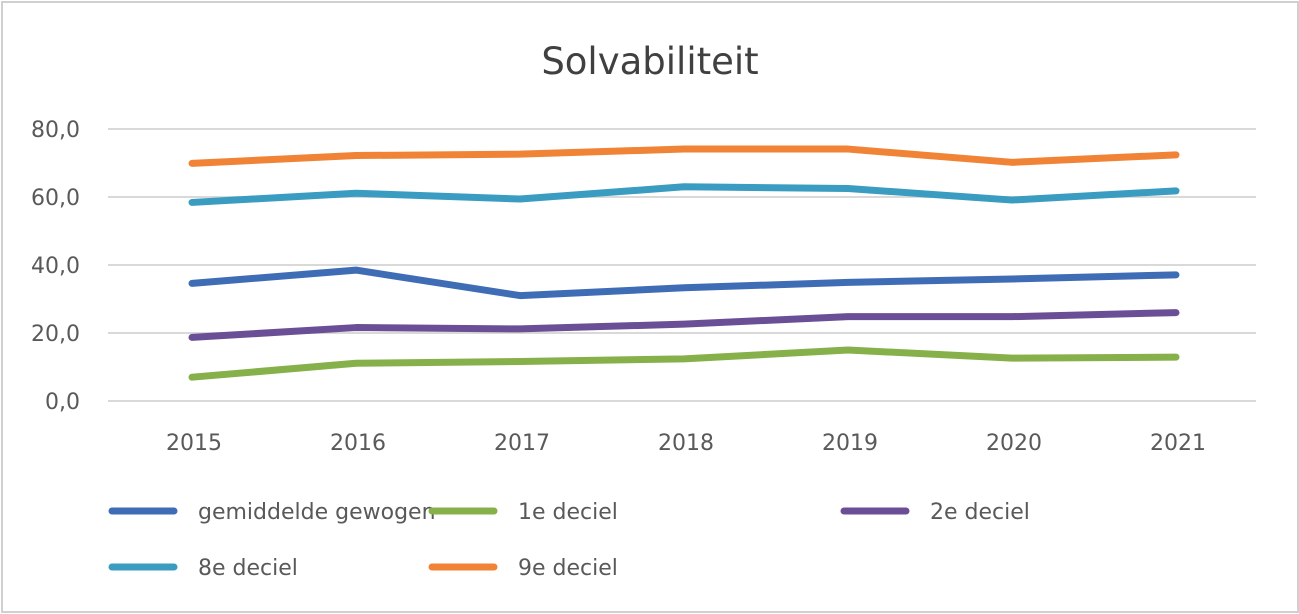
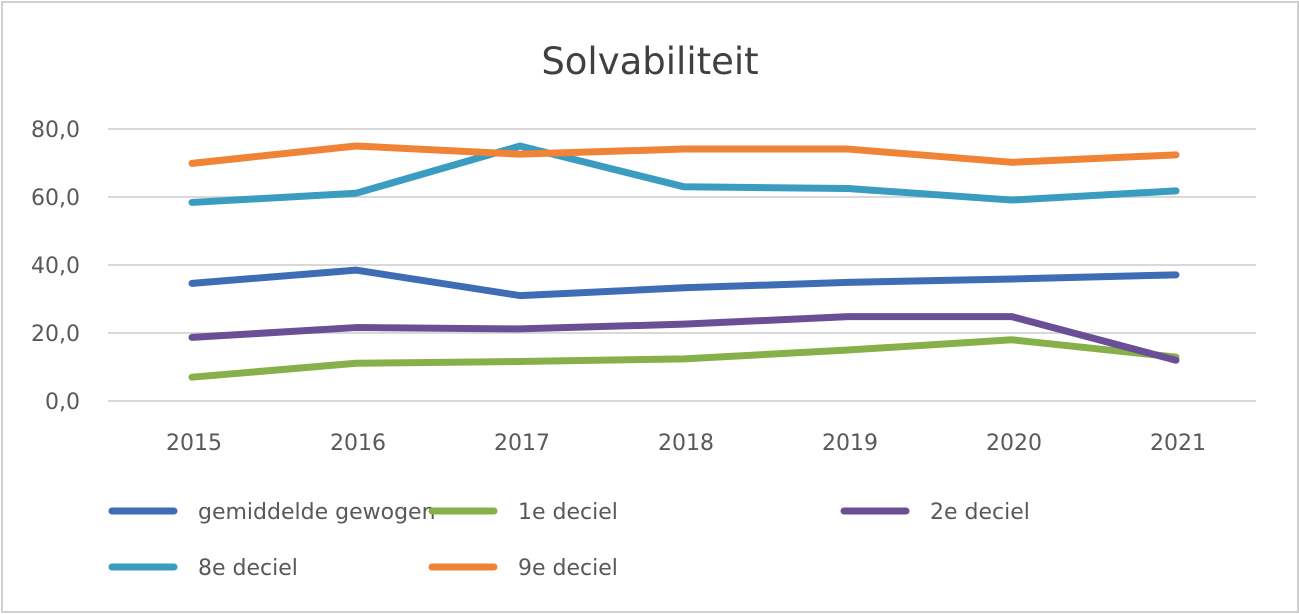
9e deciel/2016: 72 -> 75
8e deciel/2017: 59 -> 75
1e deciel/2020: 13 -> 18
2e deciel/2021: 26 -> 12
